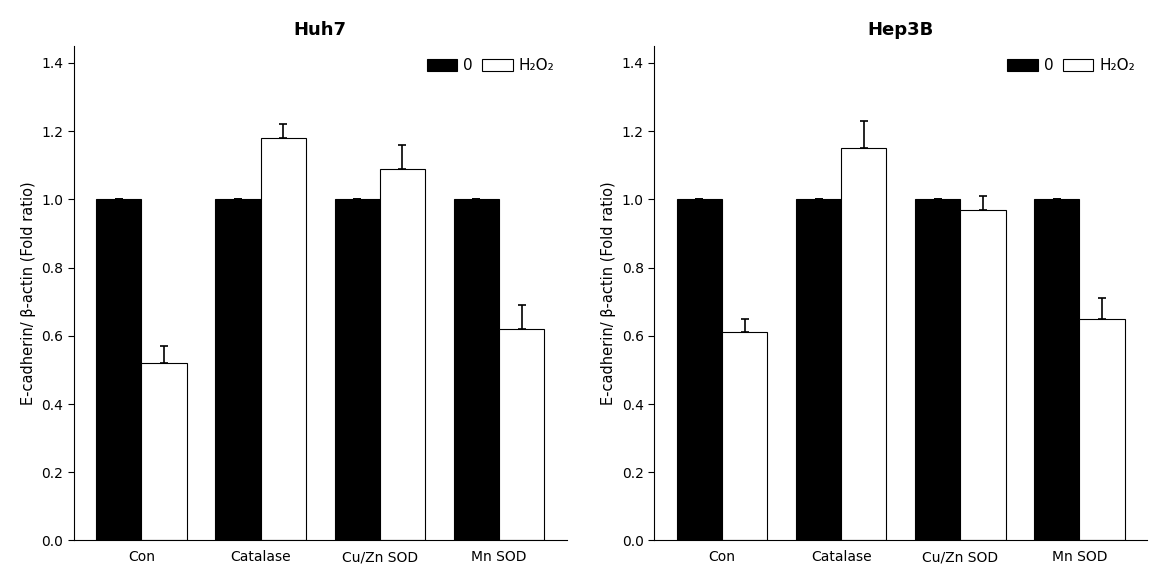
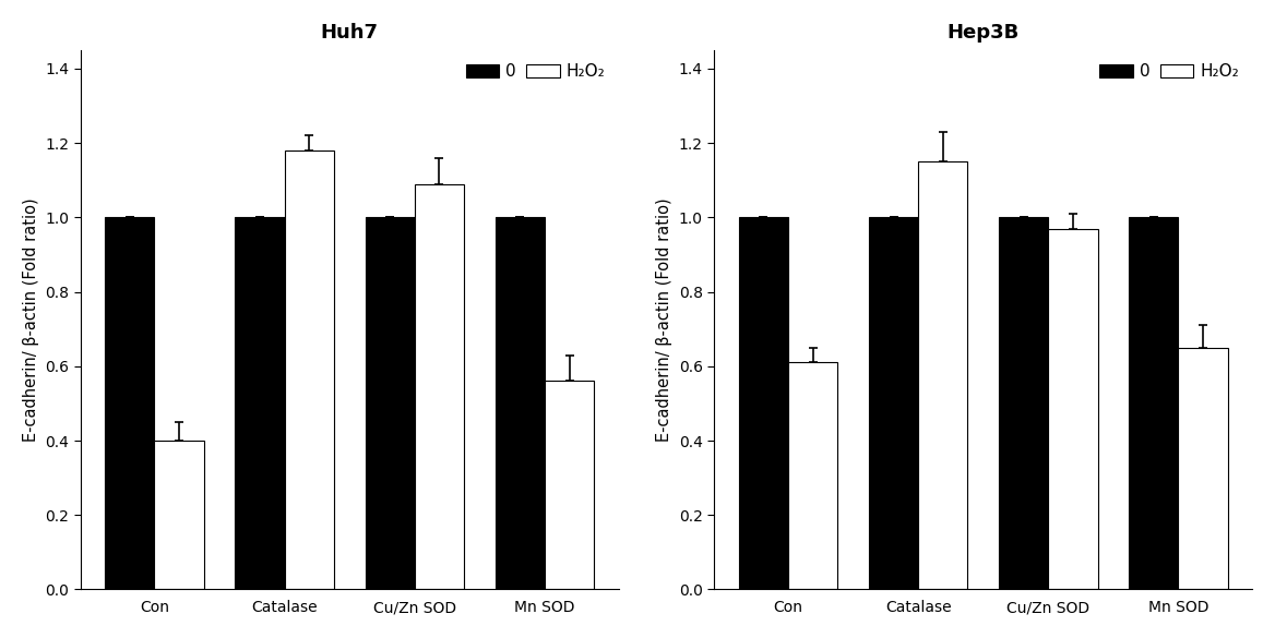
Huh7/H₂O₂/Con: 0.52 -> 0.40
Huh7/H₂O₂/Mn SOD: 0.62 -> 0.56
